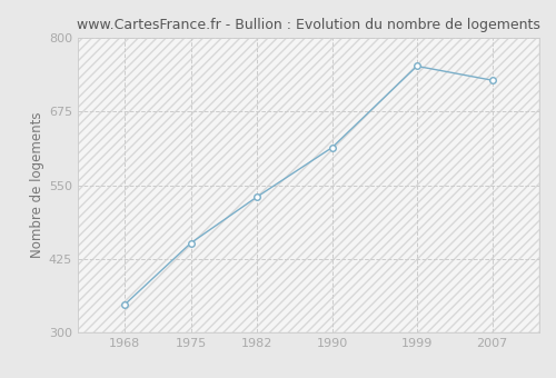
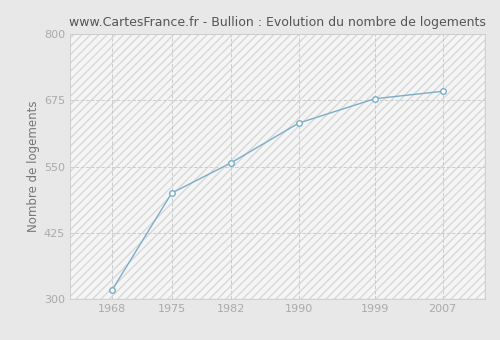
1968: 348 -> 318
1975: 452 -> 500
1982: 530 -> 557
1990: 614 -> 632
1999: 752 -> 678
2007: 728 -> 692
